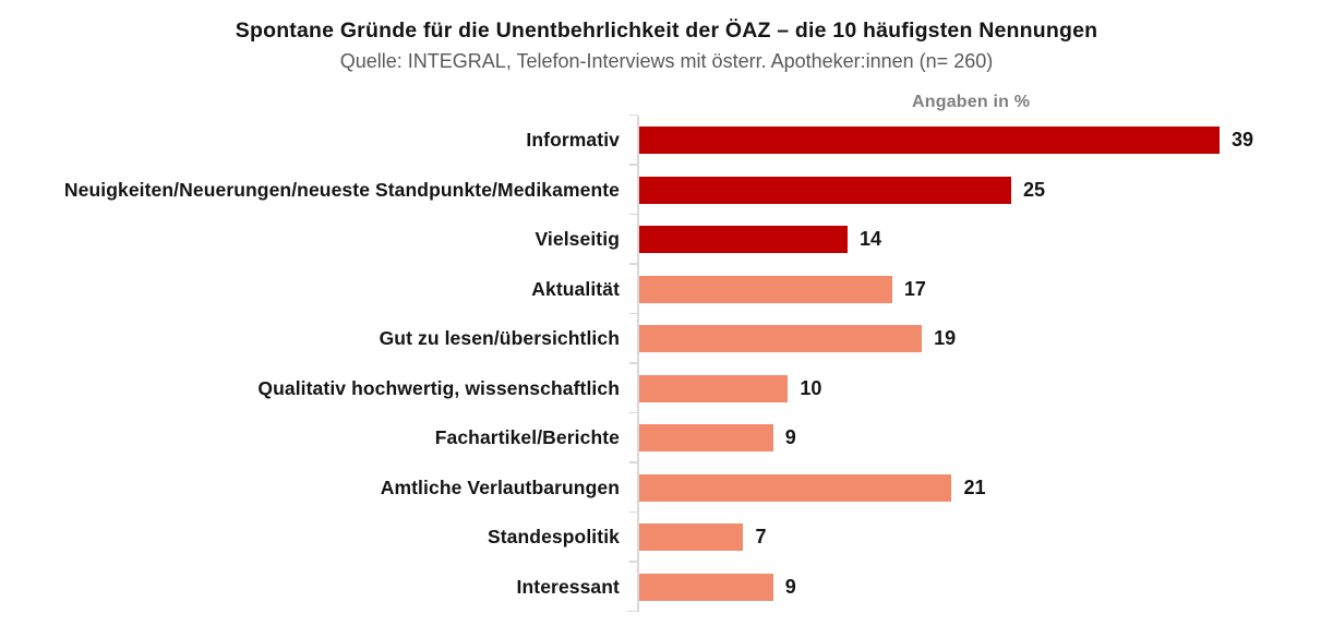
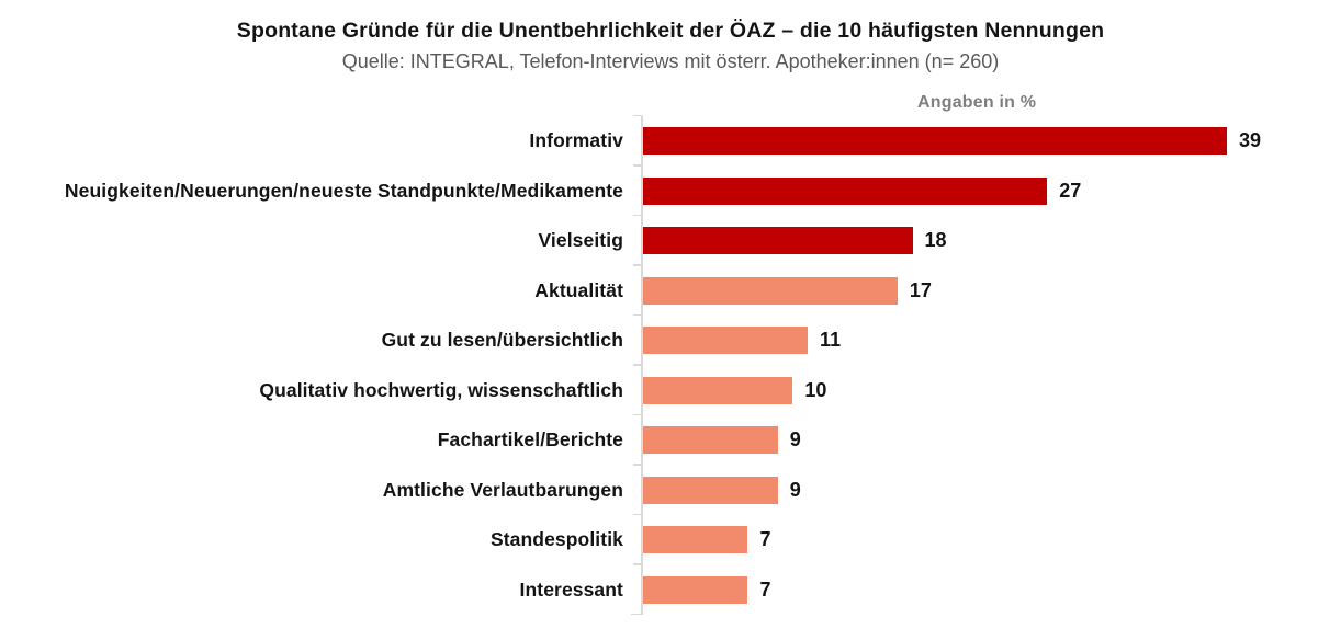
Neuigkeiten/Neuerungen/neueste Standpunkte/Medikamente: 25 -> 27
Vielseitig: 14 -> 18
Gut zu lesen/übersichtlich: 19 -> 11
Amtliche Verlautbarungen: 21 -> 9
Interessant: 9 -> 7
